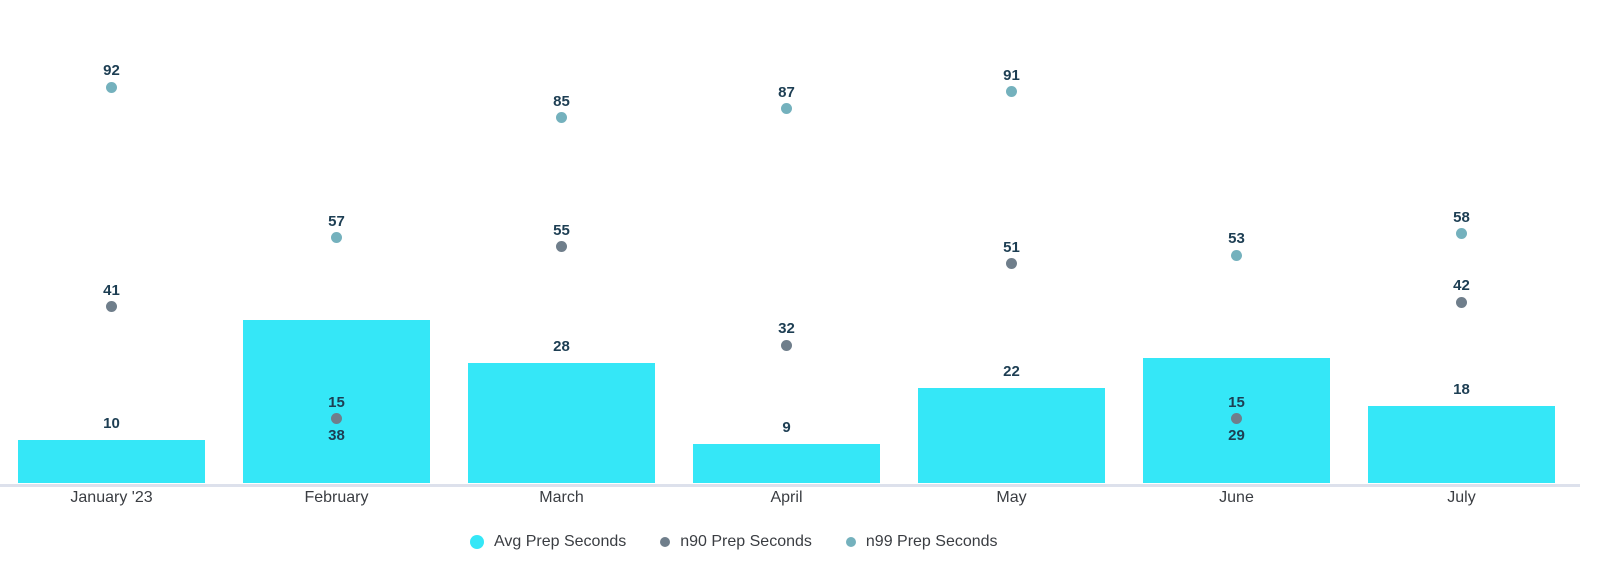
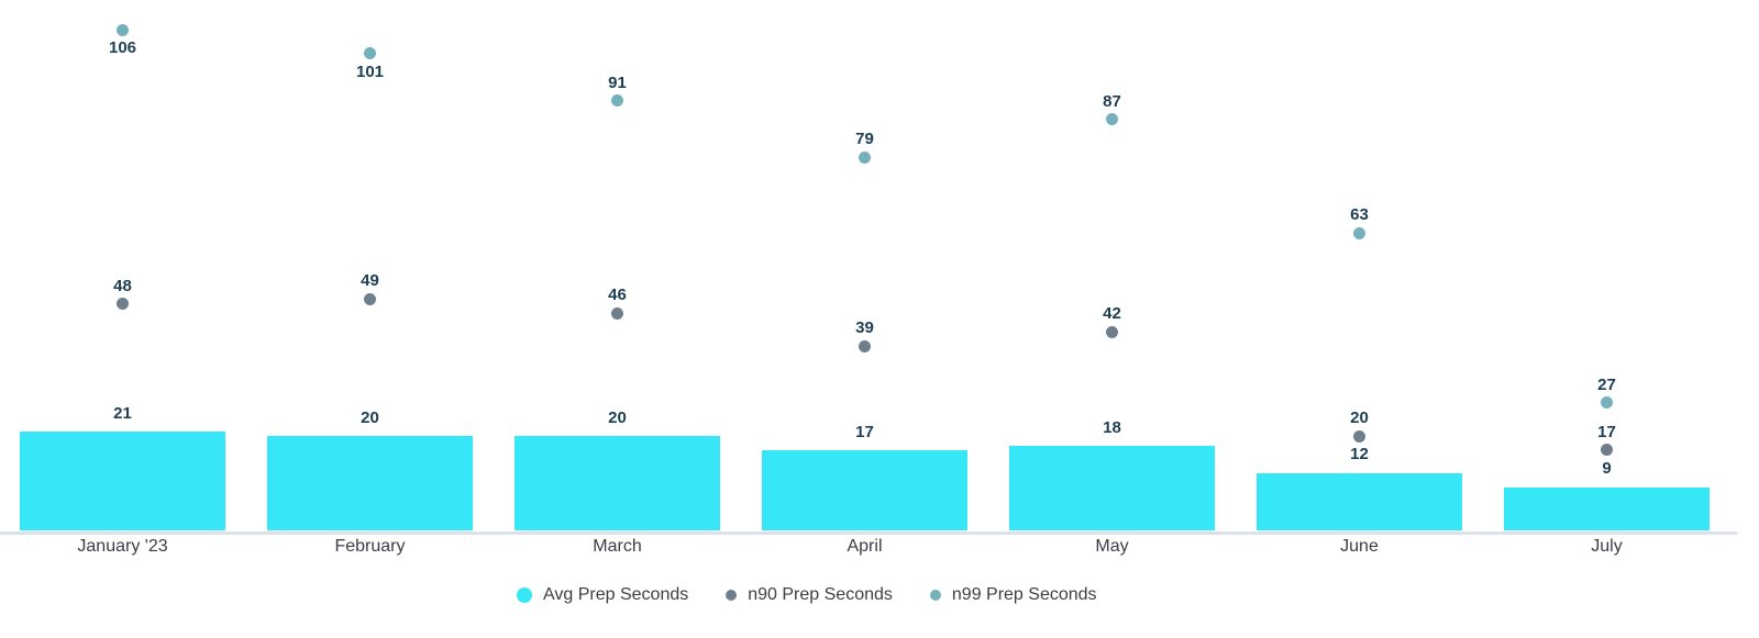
Avg Prep Seconds/January '23: 10 -> 21
n90 Prep Seconds/January '23: 41 -> 48
n99 Prep Seconds/January '23: 92 -> 106
Avg Prep Seconds/February: 38 -> 20
n90 Prep Seconds/February: 15 -> 49
n99 Prep Seconds/February: 57 -> 101
Avg Prep Seconds/March: 28 -> 20
n90 Prep Seconds/March: 55 -> 46
n99 Prep Seconds/March: 85 -> 91
Avg Prep Seconds/April: 9 -> 17
n90 Prep Seconds/April: 32 -> 39
n99 Prep Seconds/April: 87 -> 79
Avg Prep Seconds/May: 22 -> 18
n90 Prep Seconds/May: 51 -> 42
n99 Prep Seconds/May: 91 -> 87
Avg Prep Seconds/June: 29 -> 12
n90 Prep Seconds/June: 15 -> 20
n99 Prep Seconds/June: 53 -> 63
Avg Prep Seconds/July: 18 -> 9
n90 Prep Seconds/July: 42 -> 17
n99 Prep Seconds/July: 58 -> 27
